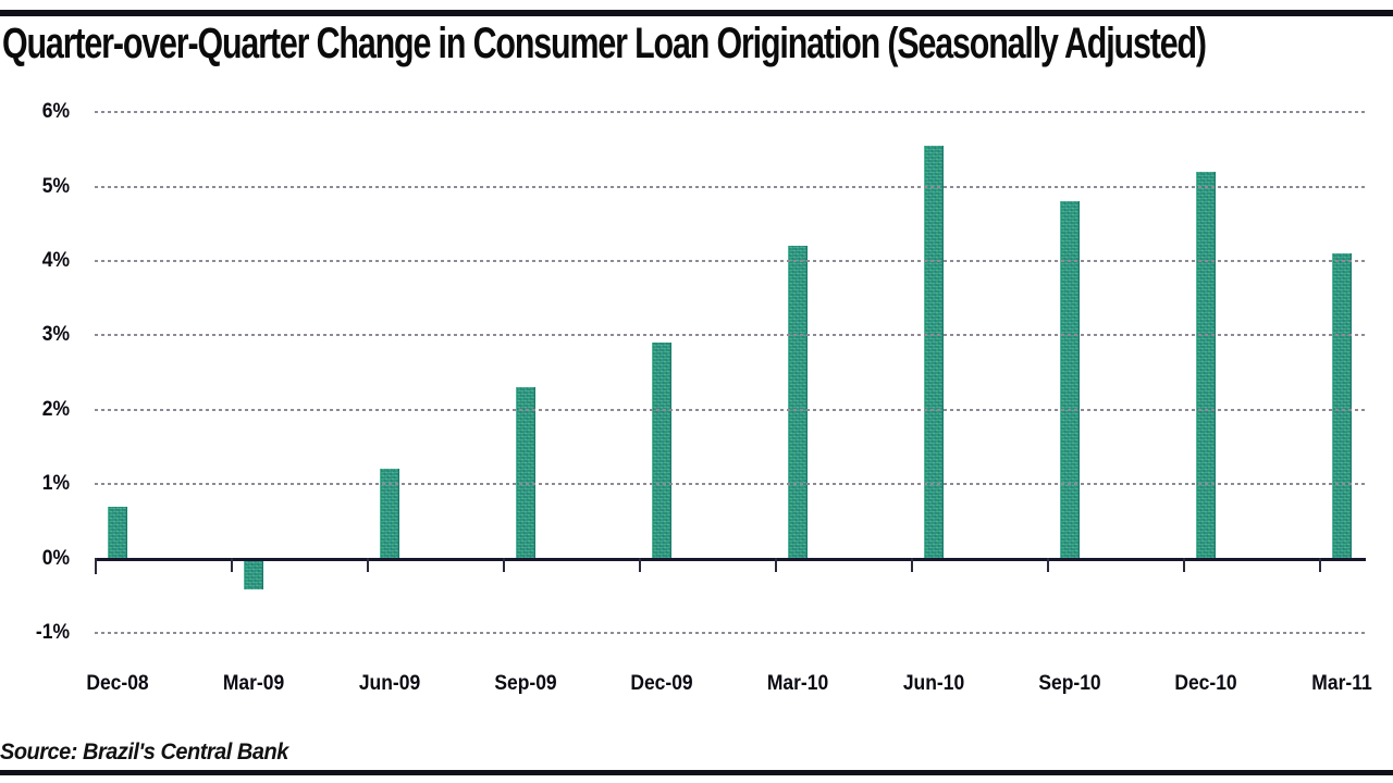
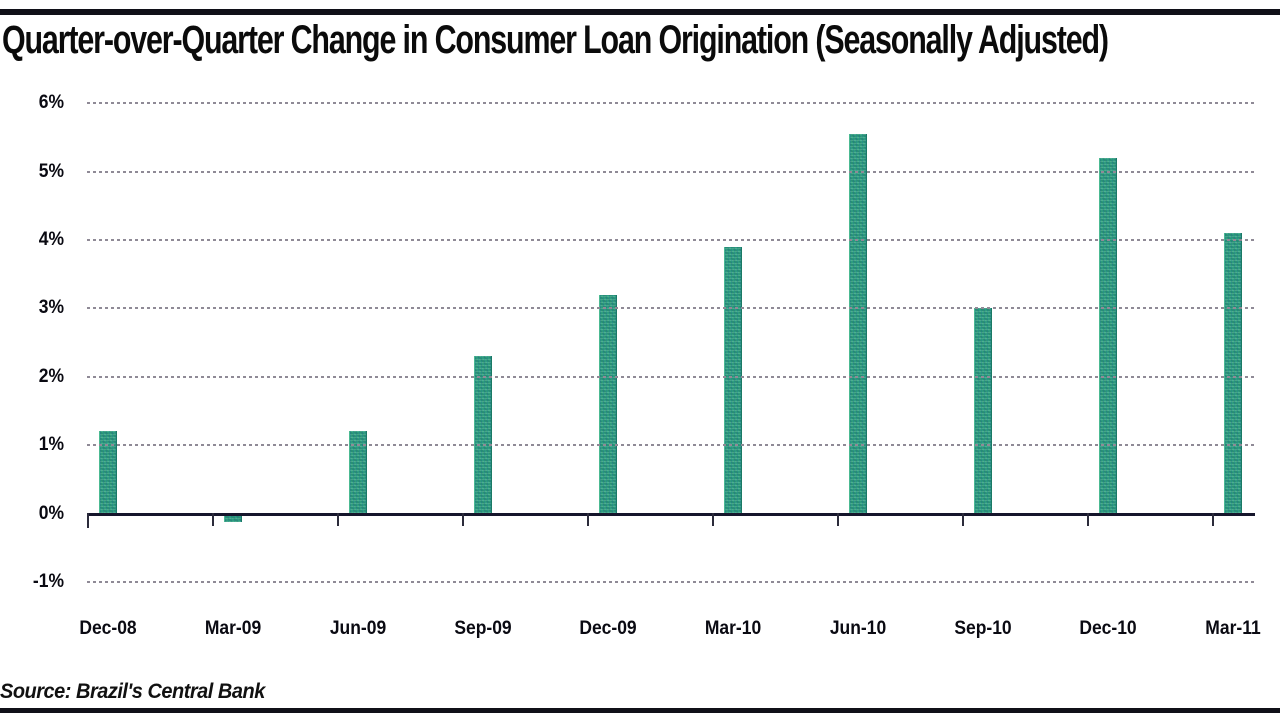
Dec-08: 0.7% -> 1.2%
Mar-09: -0.4% -> -0.1%
Dec-09: 2.9% -> 3.2%
Mar-10: 4.2% -> 3.9%
Sep-10: 4.8% -> 3.0%
